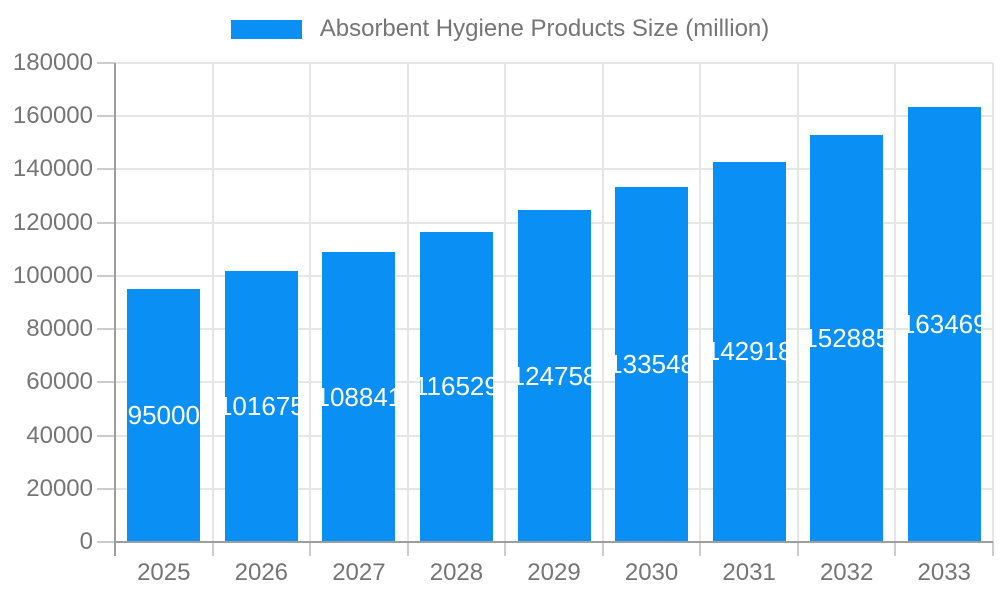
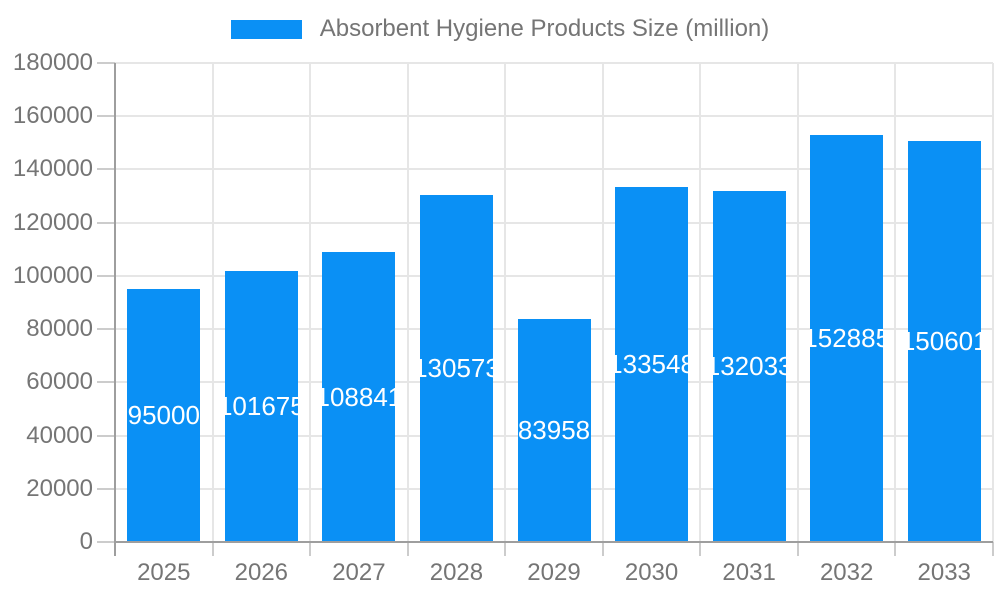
2028: 116529 -> 130573
2029: 124758 -> 83958
2031: 142918 -> 132033
2033: 163469 -> 150601
